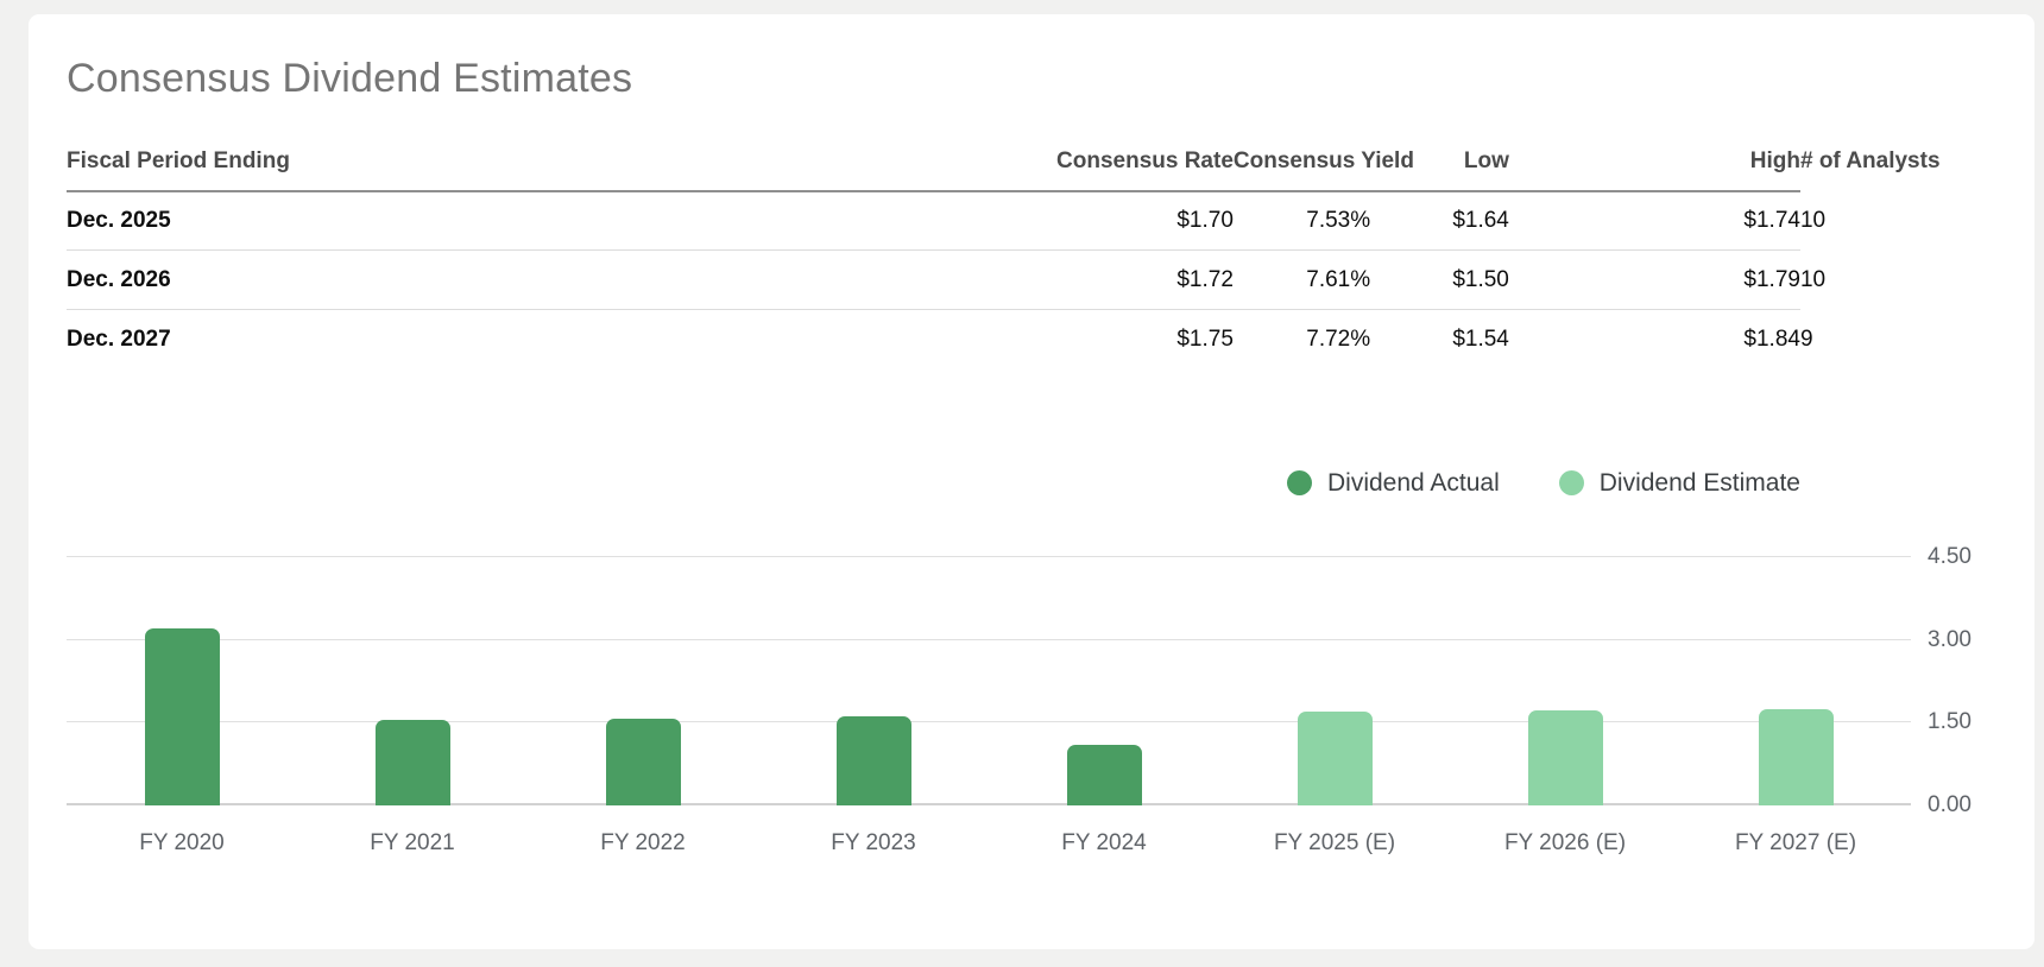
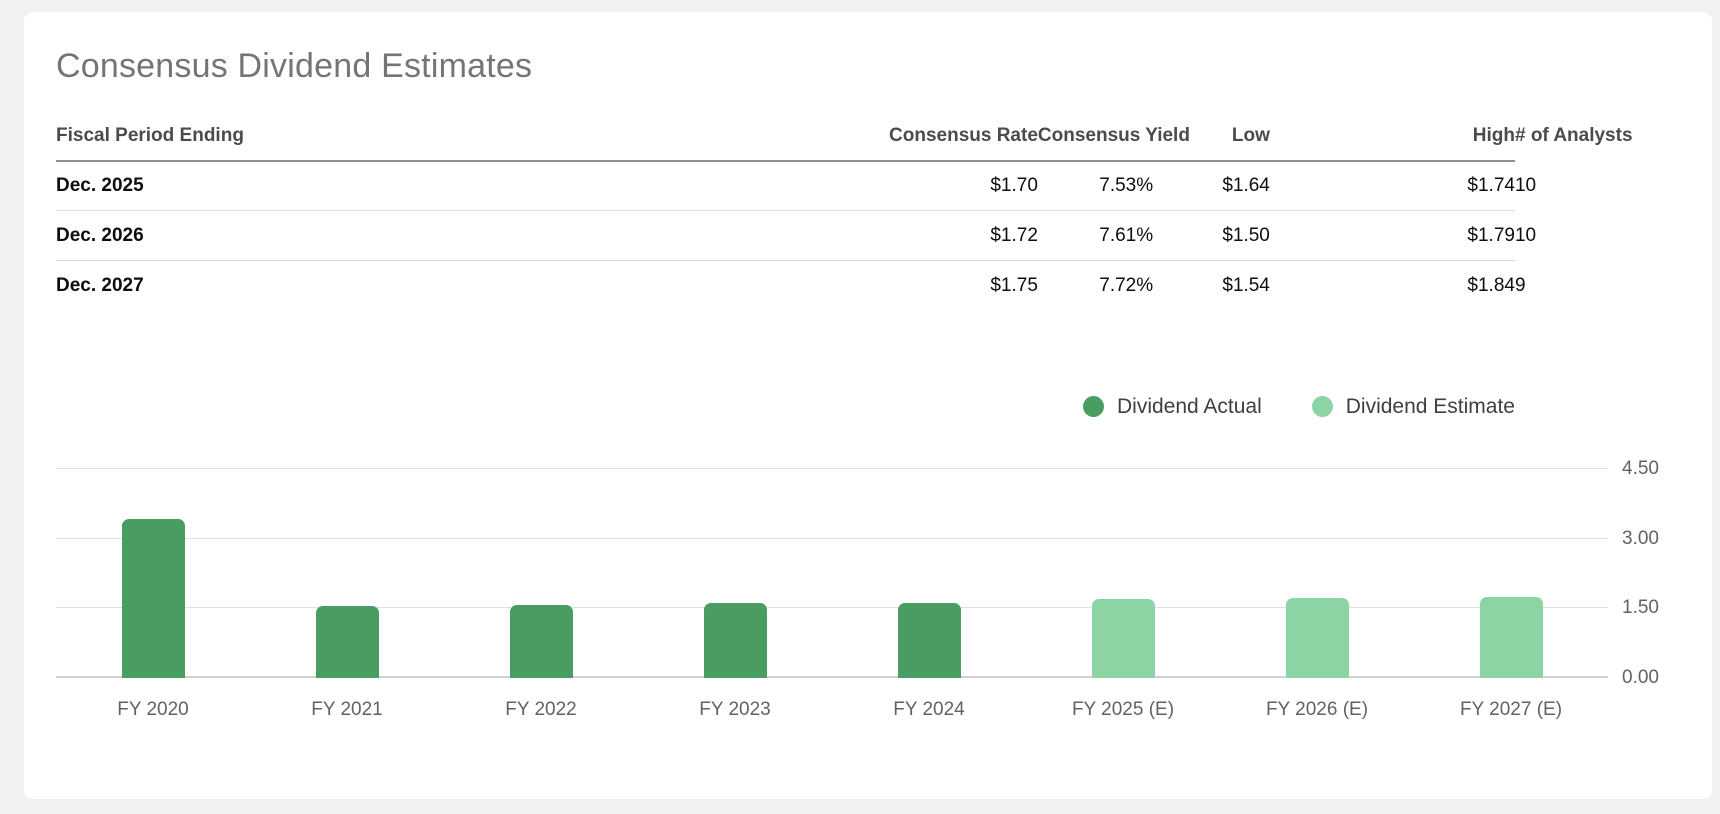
Dividend Actual/FY 2020: 3.2 -> 3.4
Dividend Actual/FY 2024: 1.1 -> 1.6
